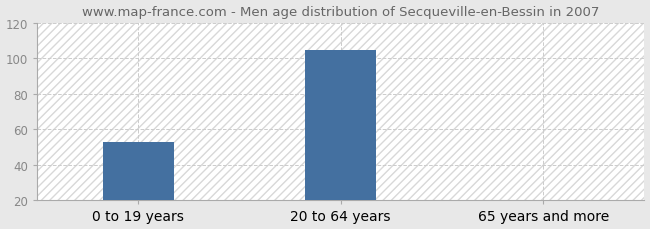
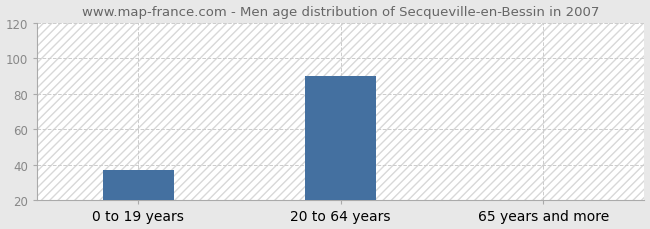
0 to 19 years: 53 -> 37
20 to 64 years: 105 -> 90
